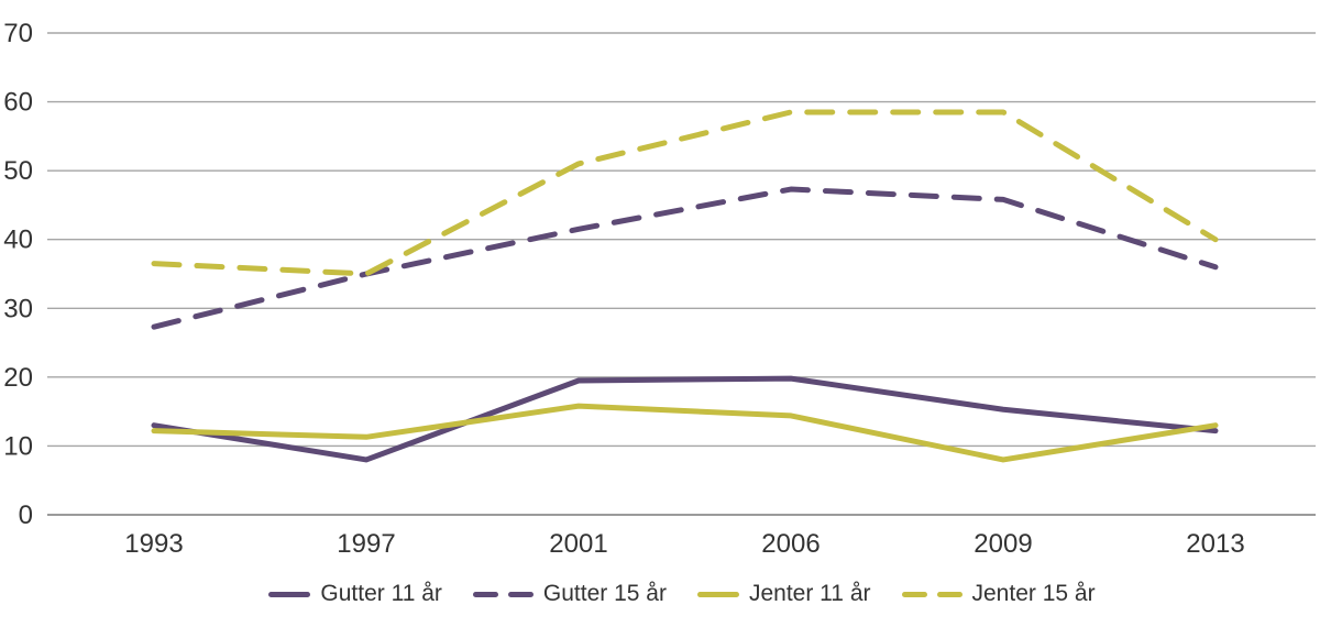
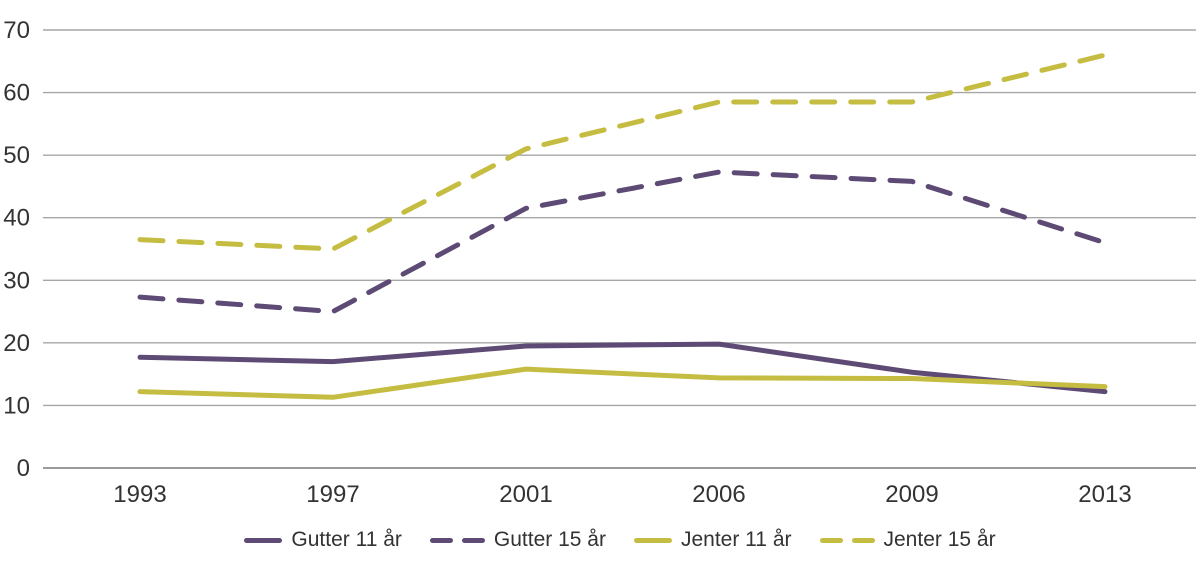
Gutter 11 år/1993: 13 -> 18
Gutter 11 år/1997: 8 -> 17
Gutter 15 år/1997: 35 -> 25
Jenter 11 år/2009: 8 -> 14
Jenter 15 år/2013: 40 -> 66
